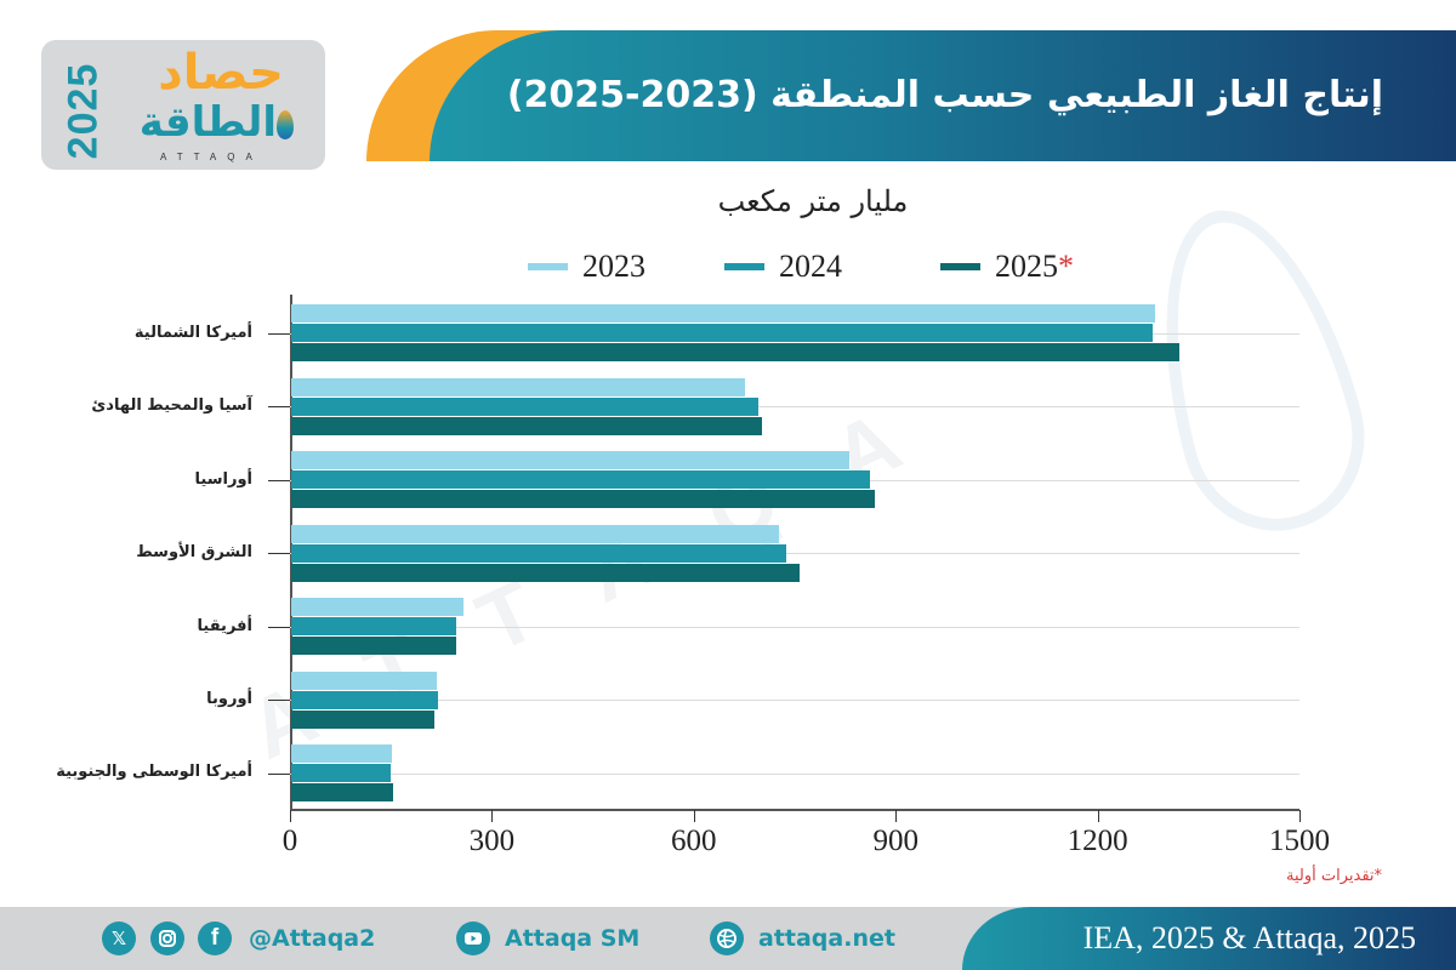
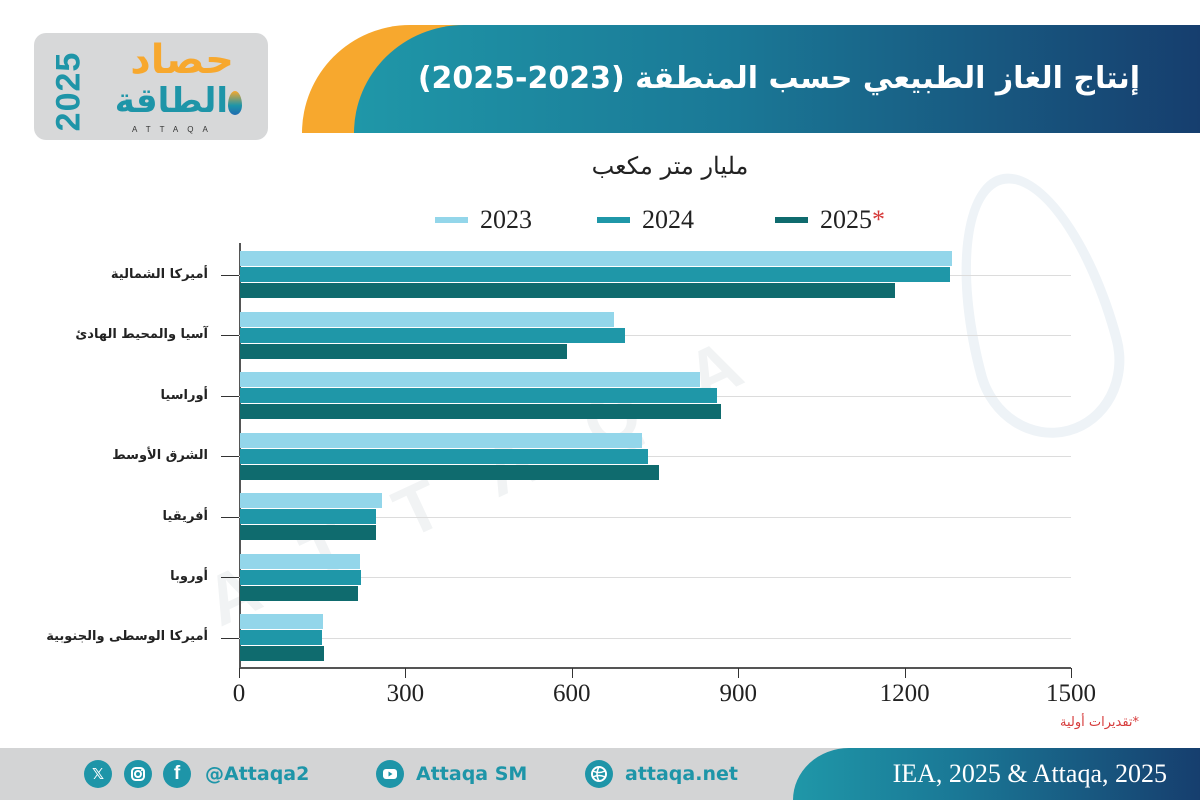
2025*/أميركا الشمالية: 1320 -> 1180
2025*/آسيا والمحيط الهادئ: 700 -> 590
